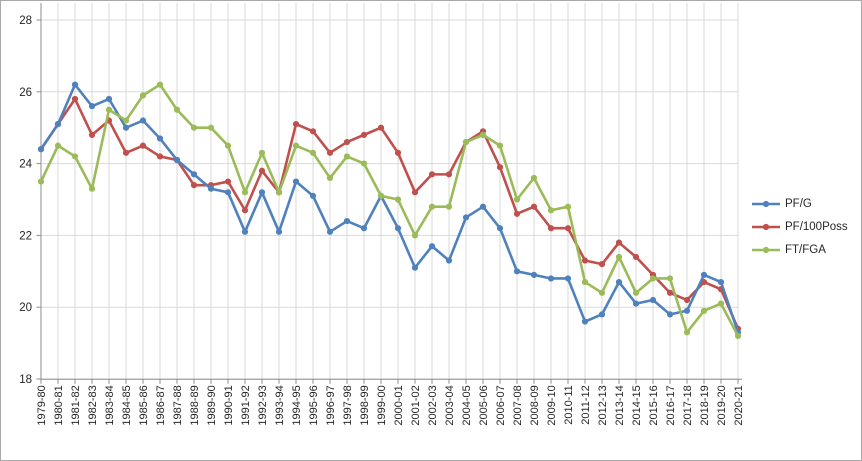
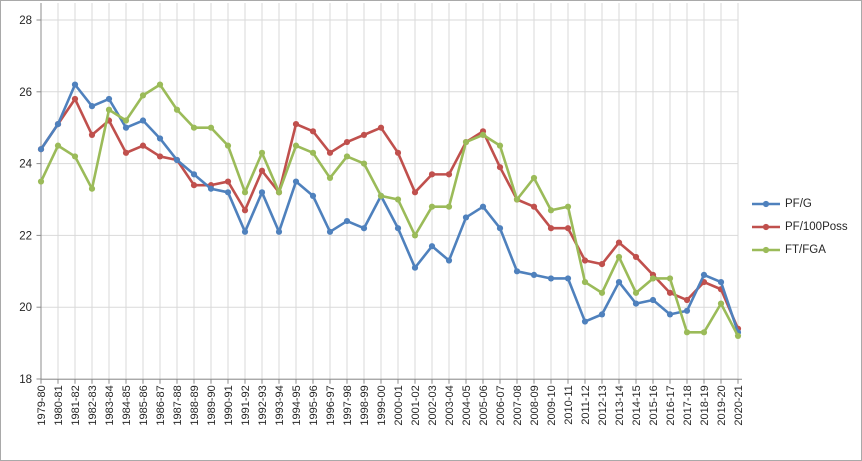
PF/100Poss/2007-08: 22.6 -> 23.0
FT/FGA/2018-19: 19.9 -> 19.3
